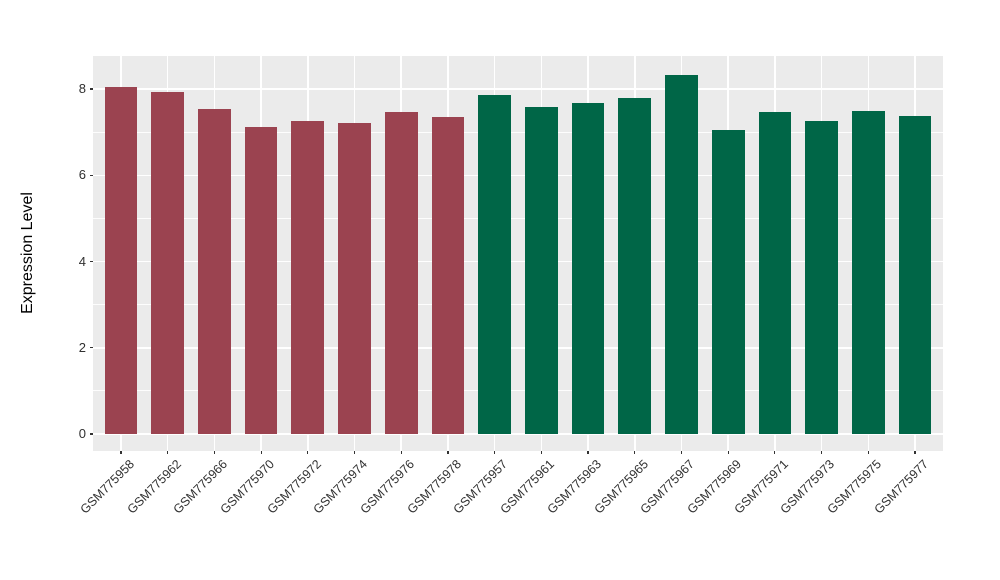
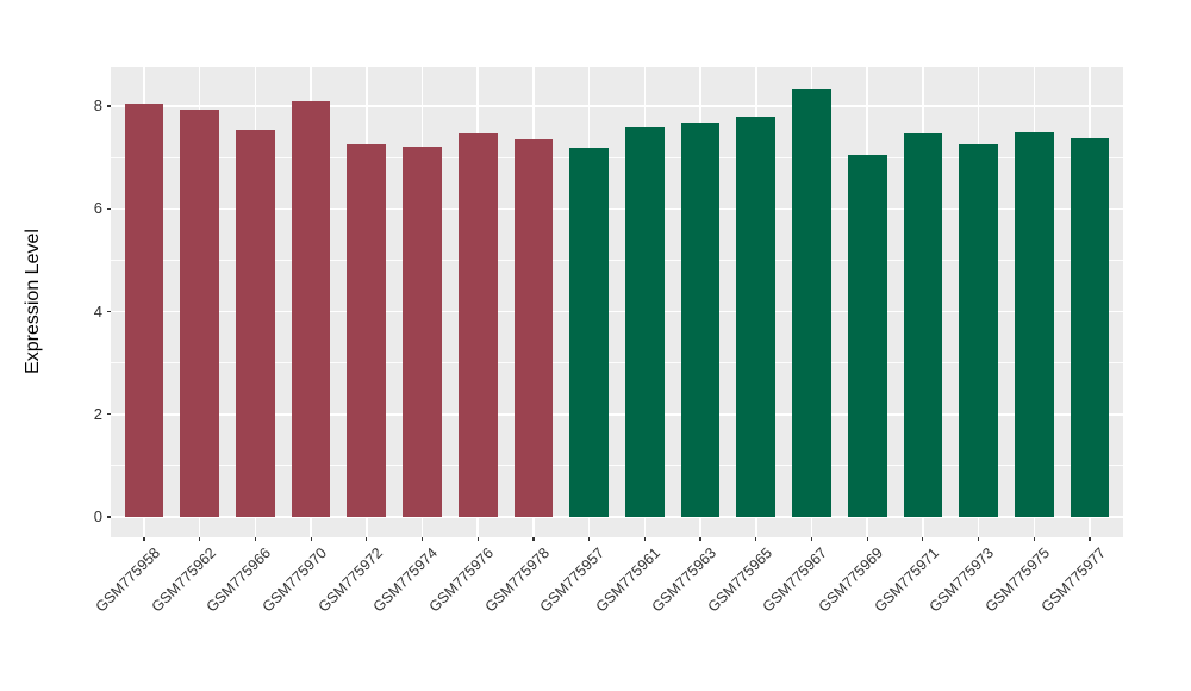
GSM775970: 7.1 -> 8.1
GSM775957: 7.8 -> 7.2
